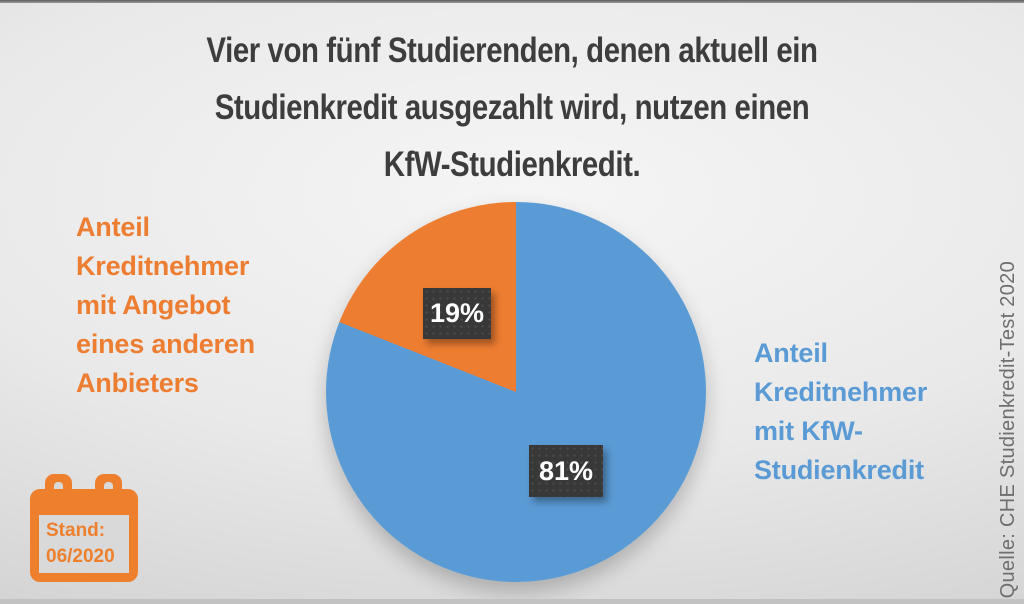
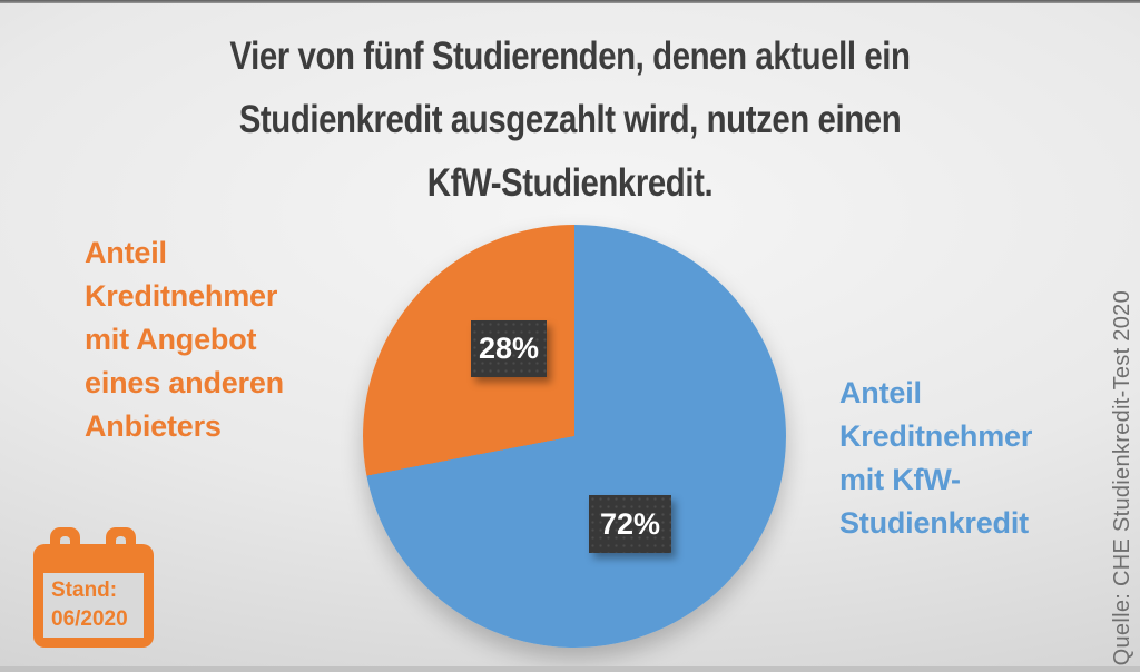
Anteil Kreditnehmer mit KfW-Studienkredit: 81% -> 72%
Anteil Kreditnehmer mit Angebot eines anderen Anbieters: 19% -> 28%
